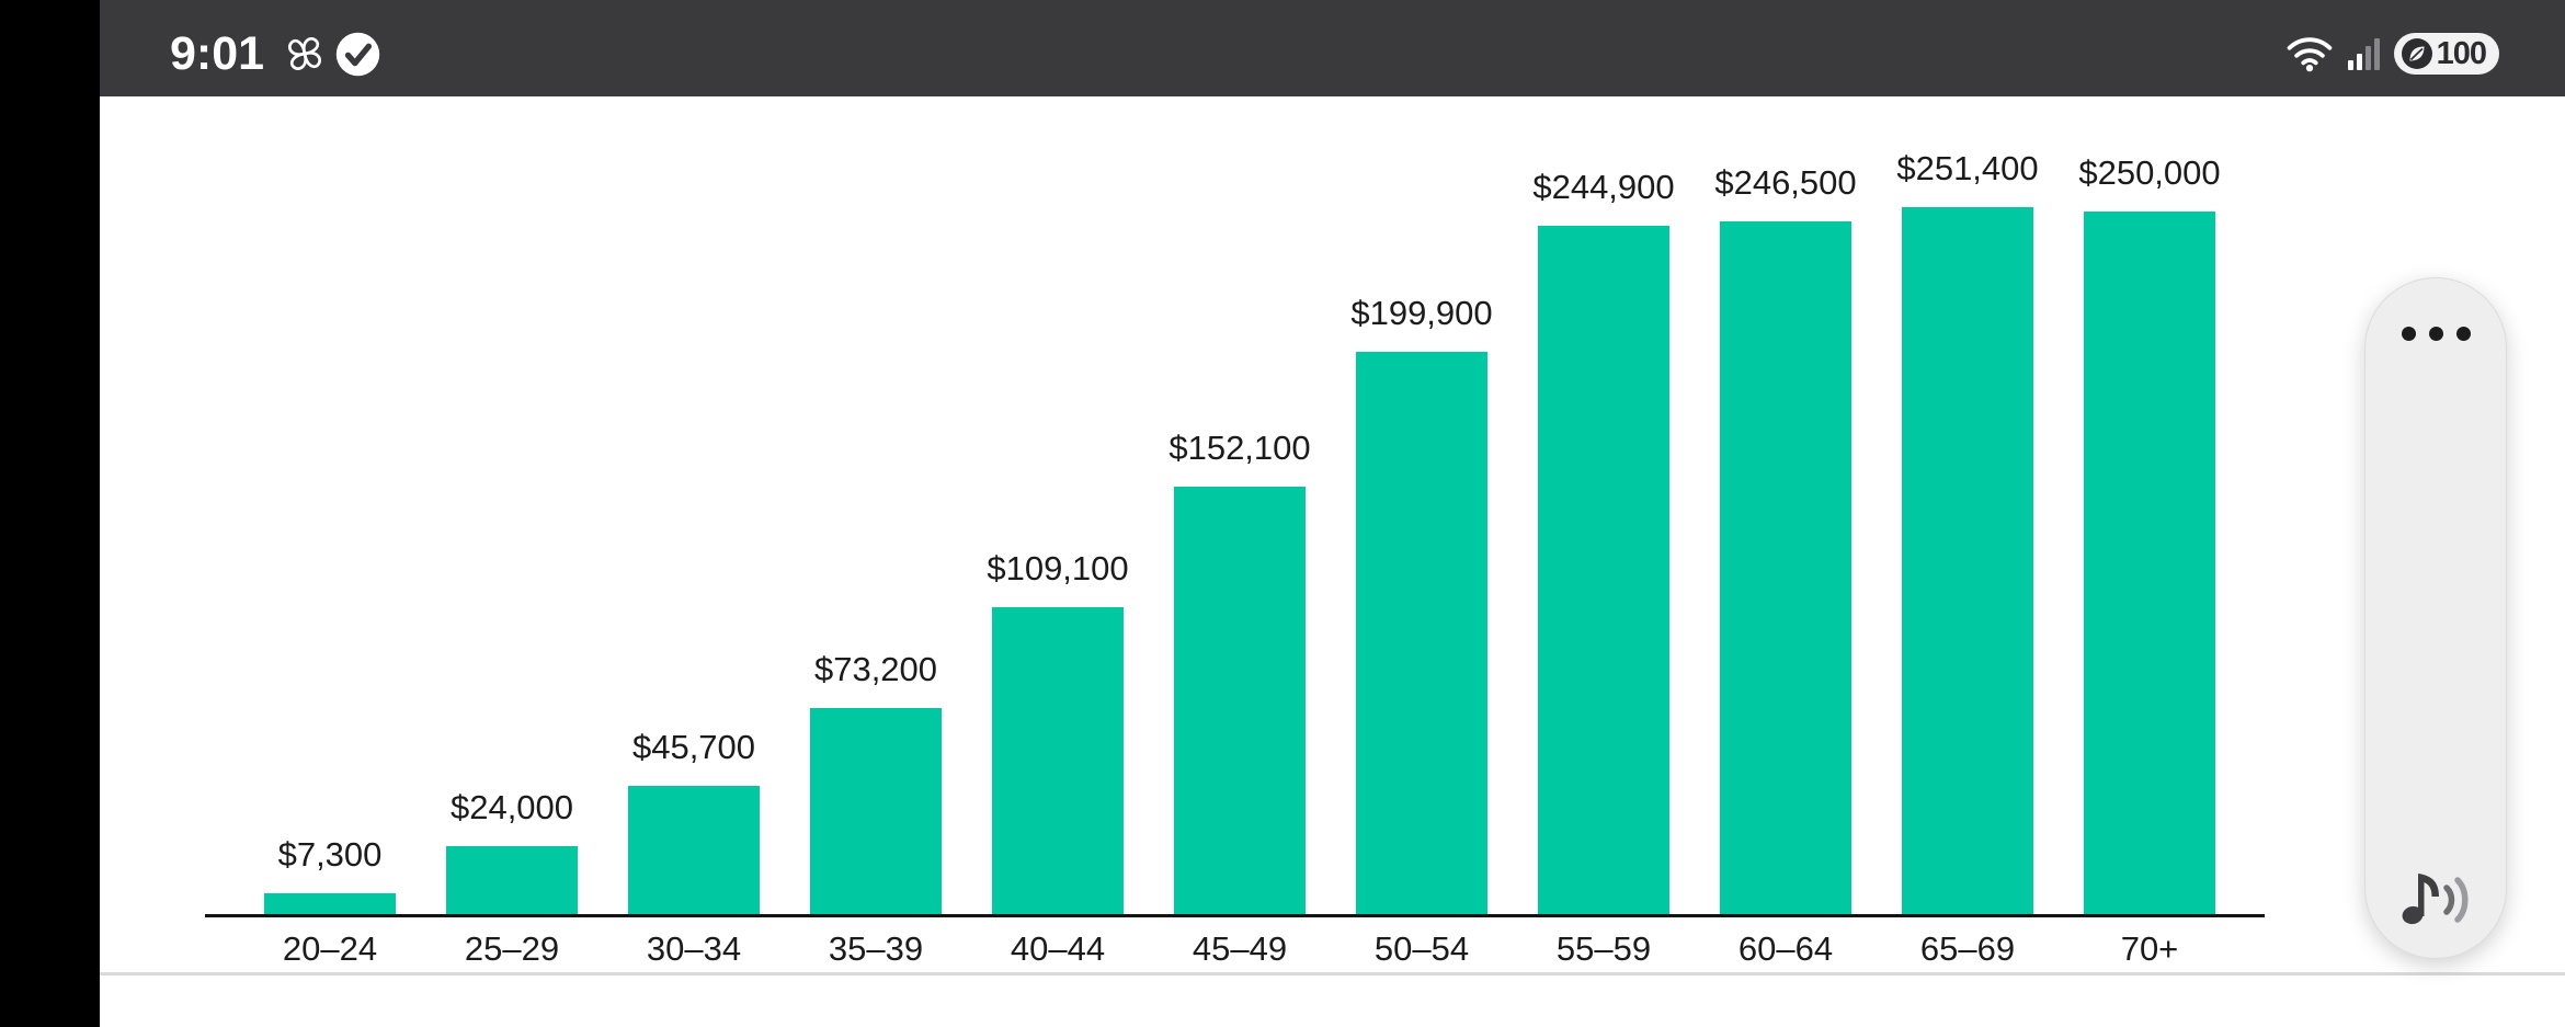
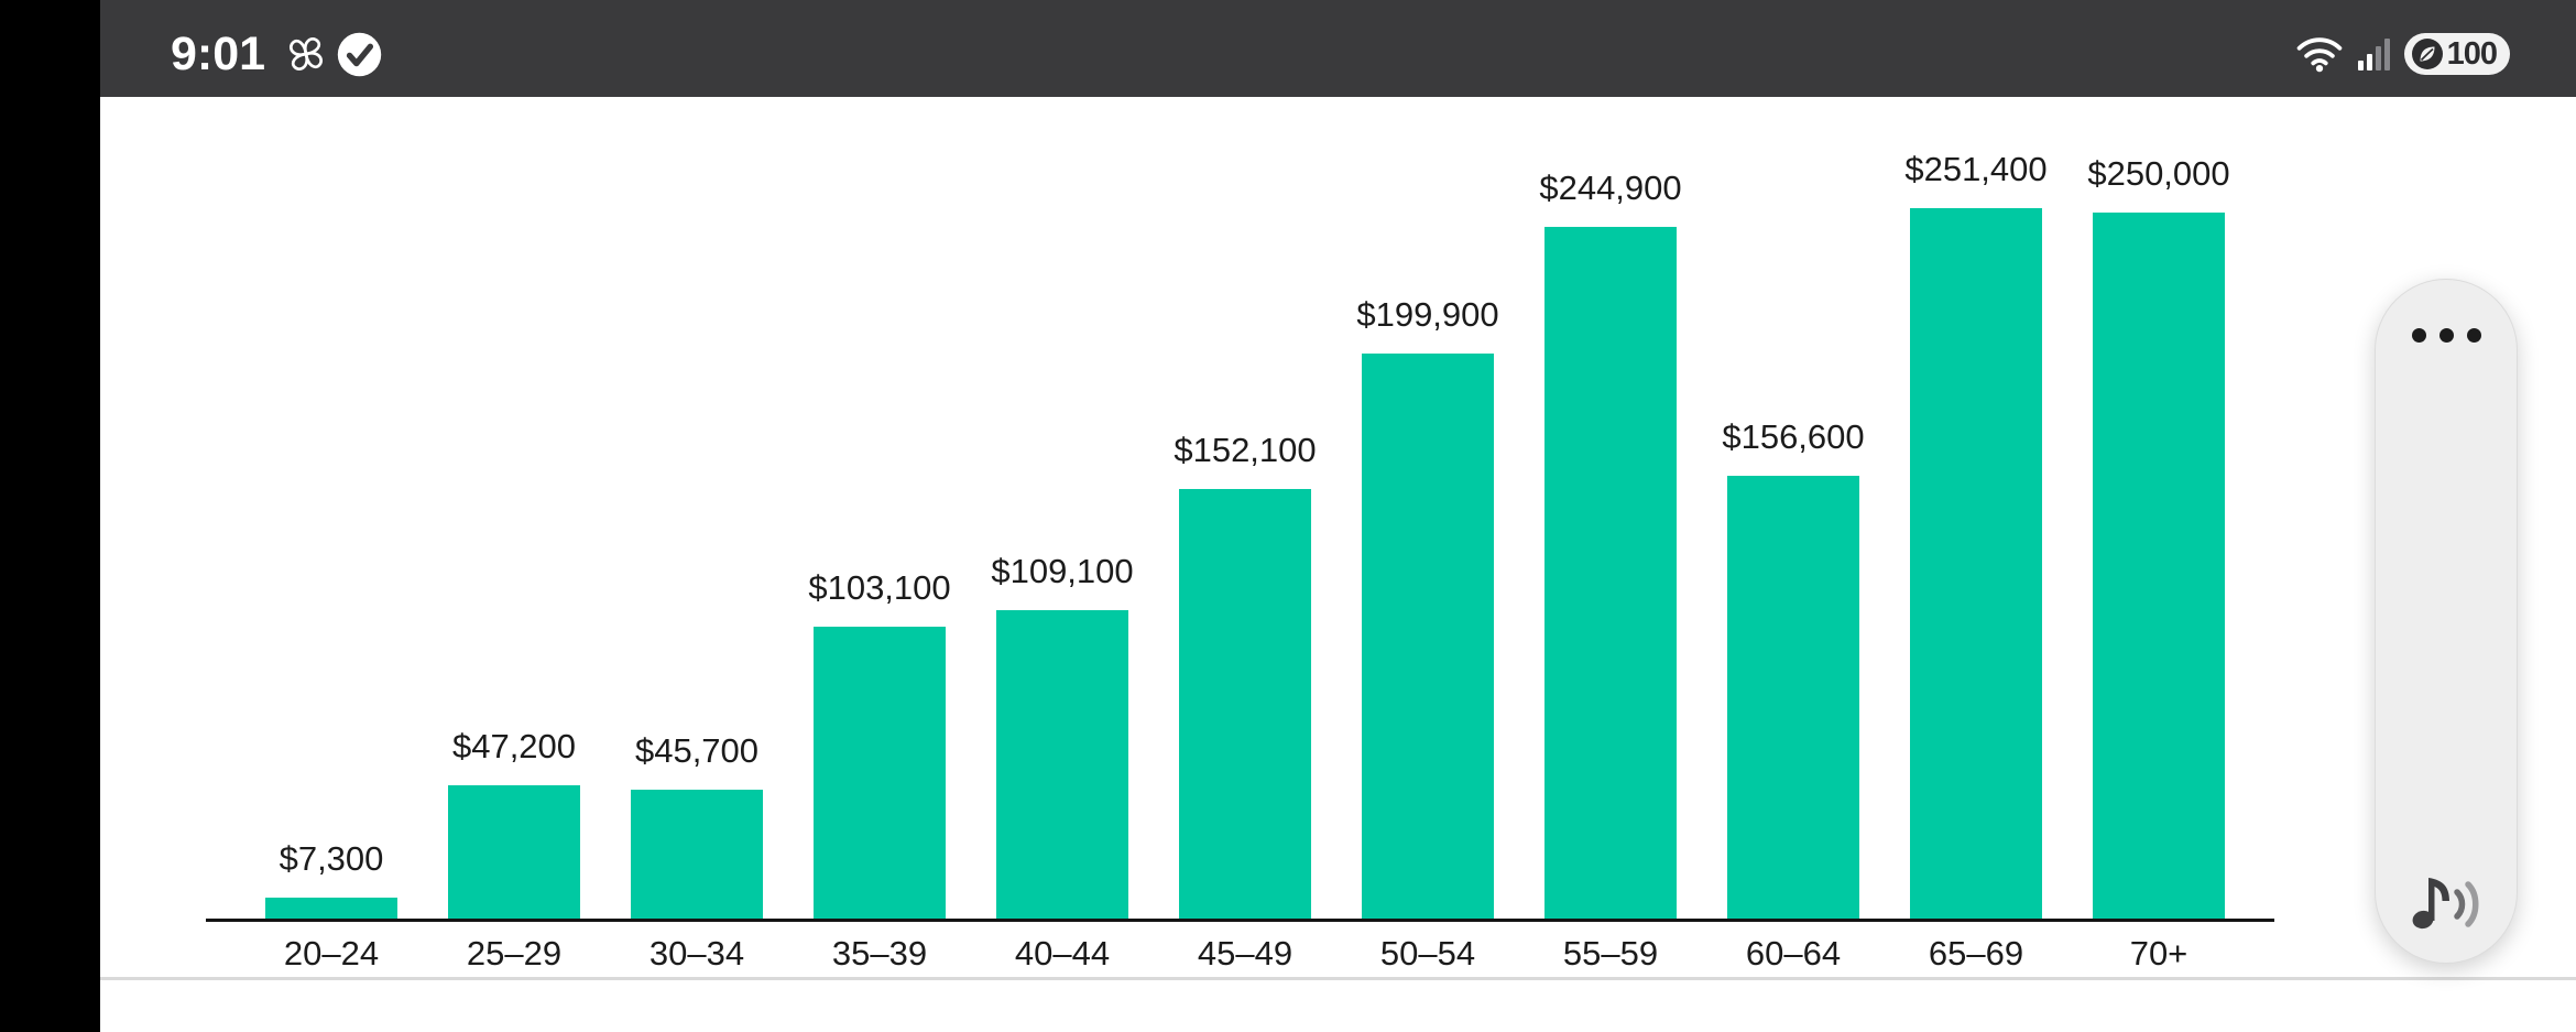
25–29: $24,000 -> $47,200
35–39: $73,200 -> $103,100
60–64: $246,500 -> $156,600
